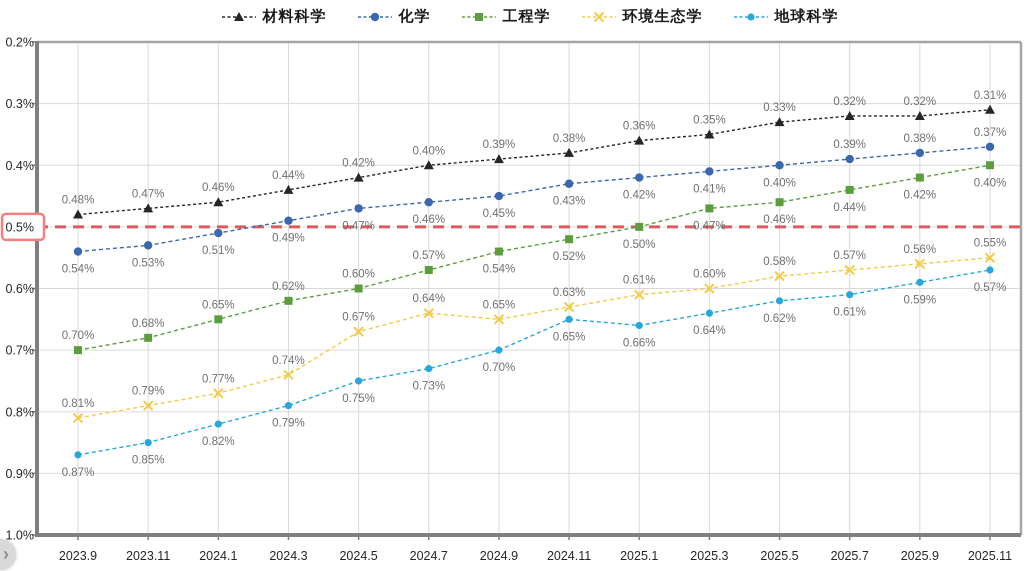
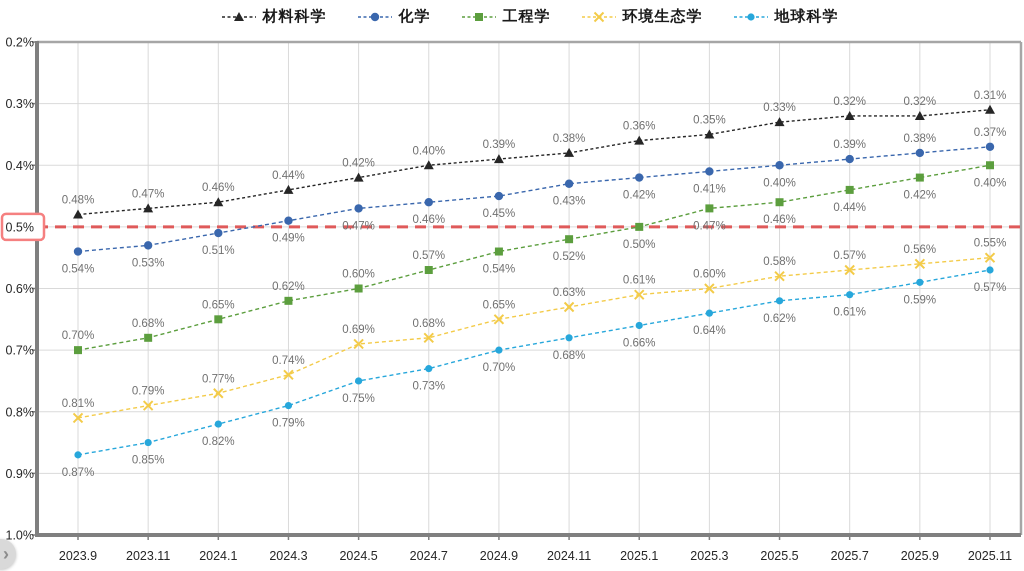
环境生态学/2024.5: 0.67% -> 0.69%
环境生态学/2024.7: 0.64% -> 0.68%
地球科学/2024.11: 0.65% -> 0.68%
